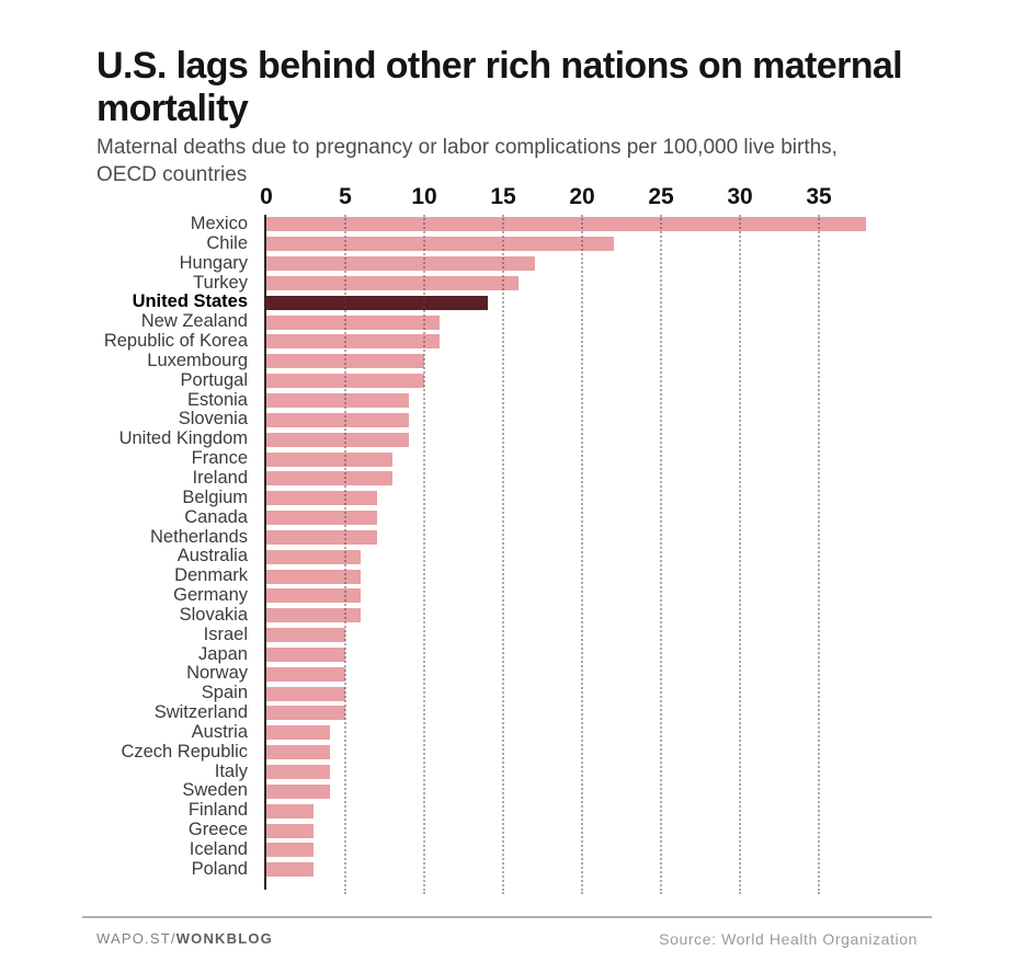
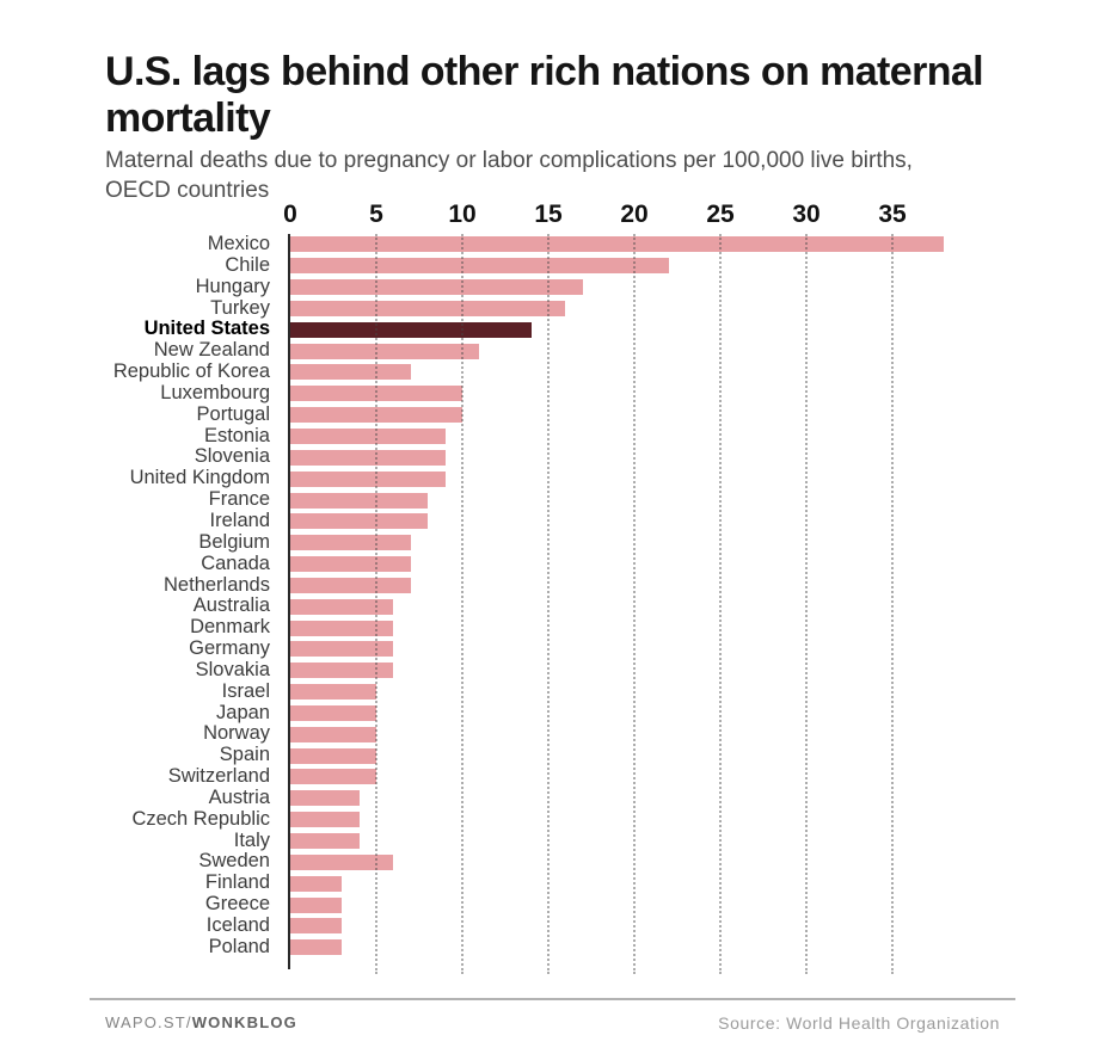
Republic of Korea: 11 -> 7
Sweden: 4 -> 6
